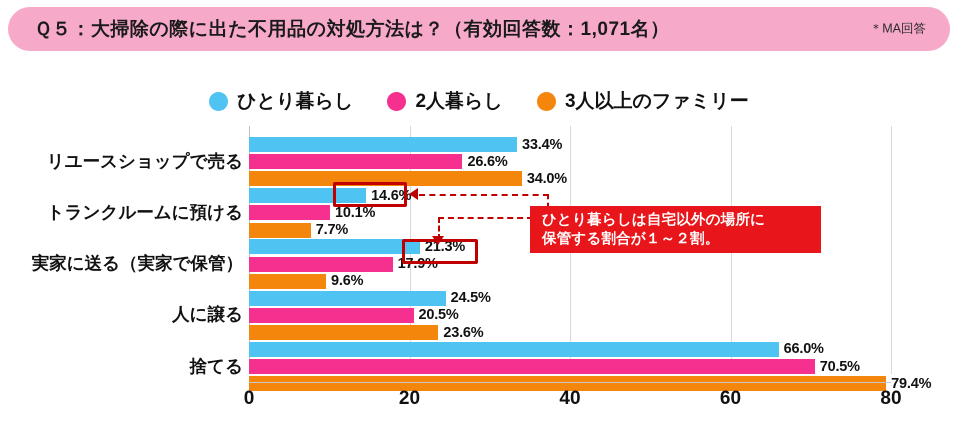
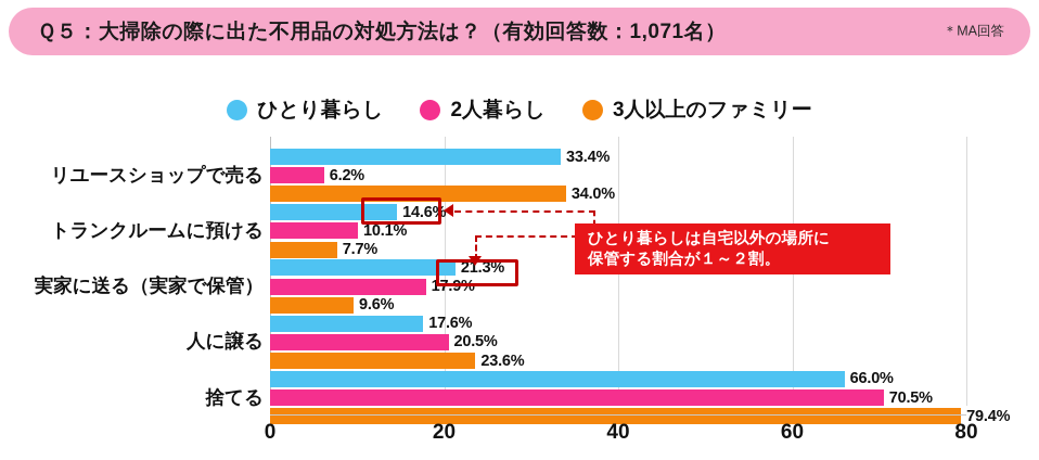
2人暮らし/リユースショップで売る: 26.6% -> 6.2%
ひとり暮らし/人に譲る: 24.5% -> 17.6%
